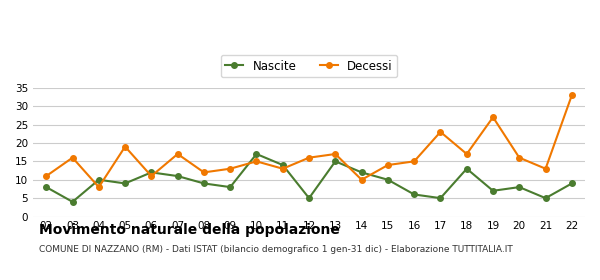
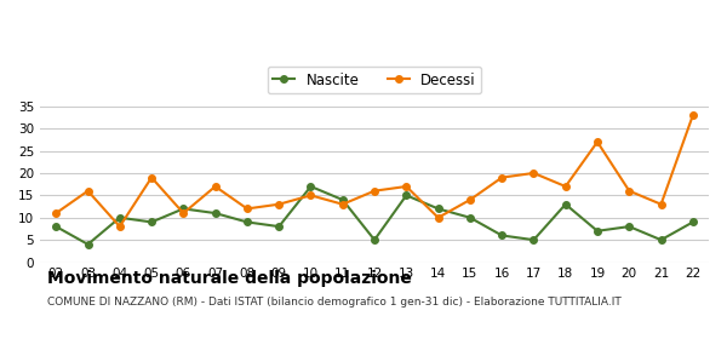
Decessi/16: 15 -> 19
Decessi/17: 23 -> 20
